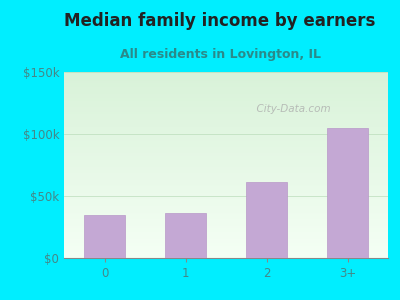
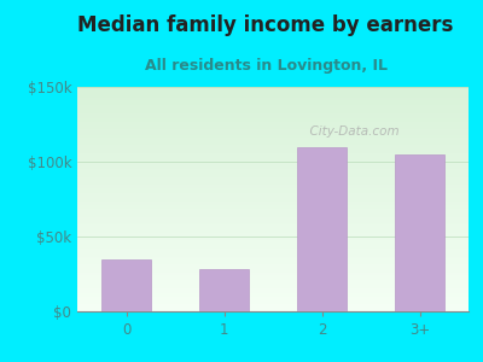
1: $36k -> $28k
2: $61k -> $110k
